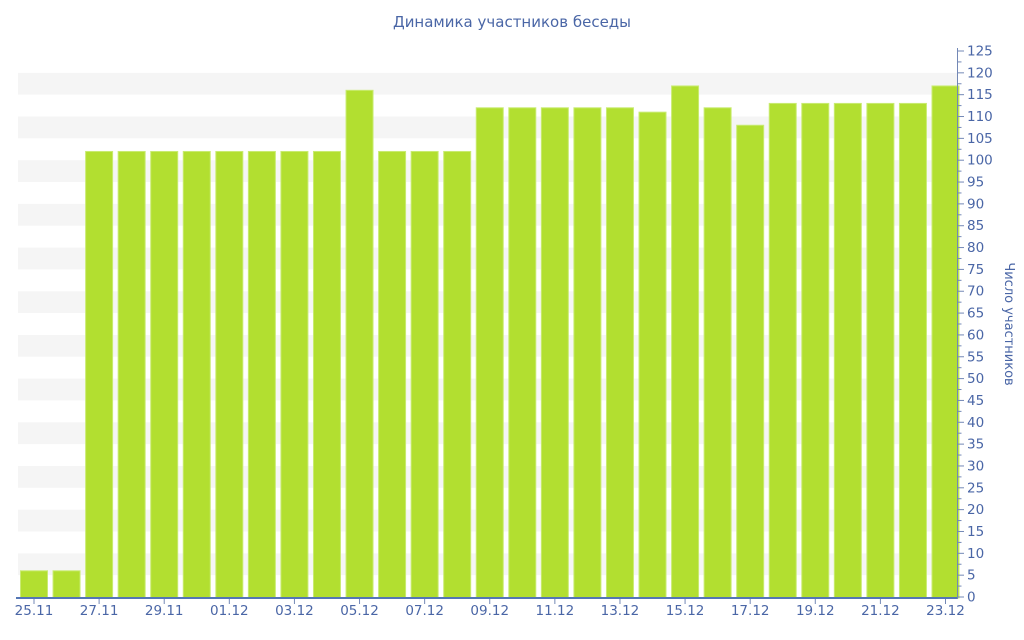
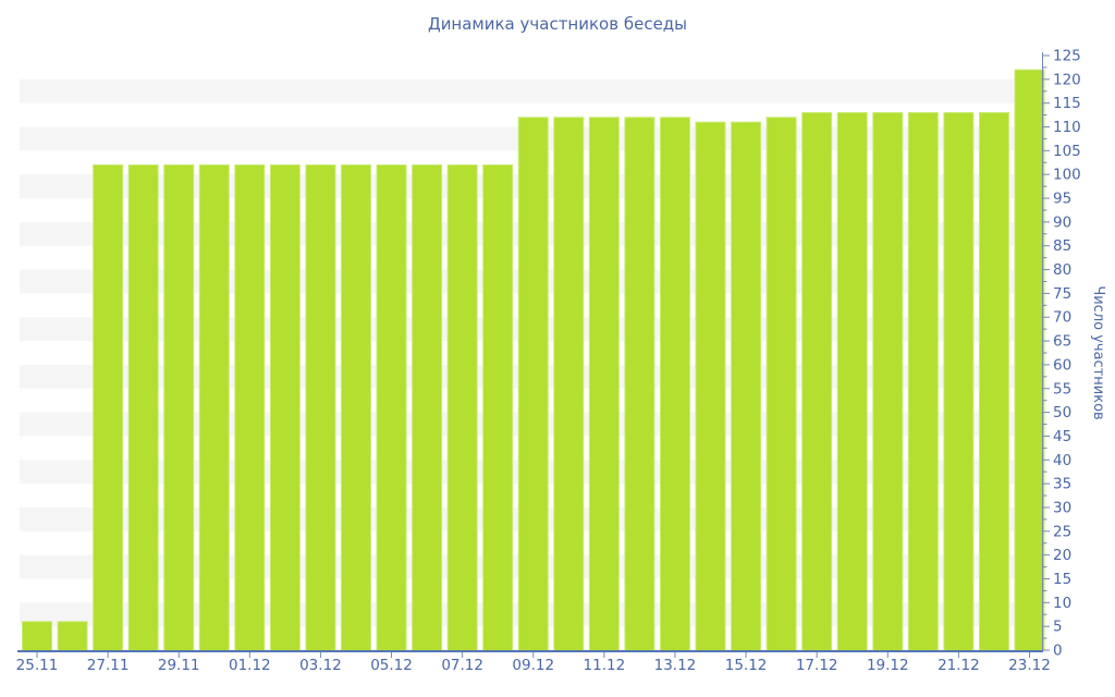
05.12: 116 -> 102
15.12: 117 -> 111
17.12: 108 -> 113
23.12: 117 -> 122
